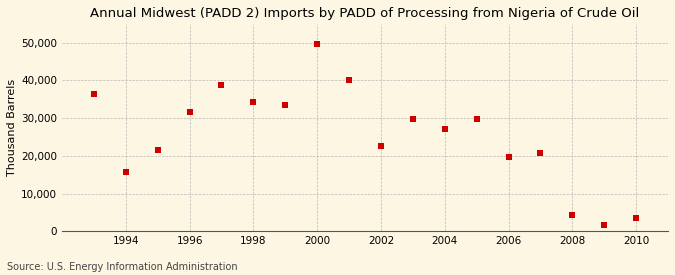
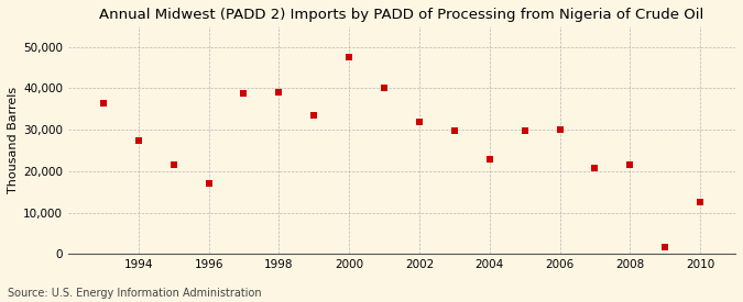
1994: 15,800 -> 27,500
1996: 31,500 -> 17,000
1998: 34,200 -> 39,000
2000: 49,700 -> 47,500
2002: 22,500 -> 32,000
2004: 27,000 -> 23,000
2006: 19,700 -> 30,000
2008: 4,400 -> 21,500
2010: 3,500 -> 12,500
